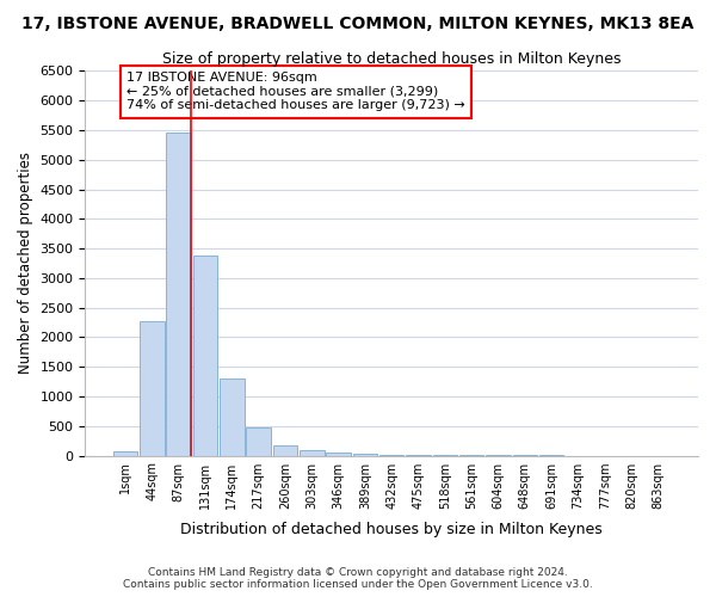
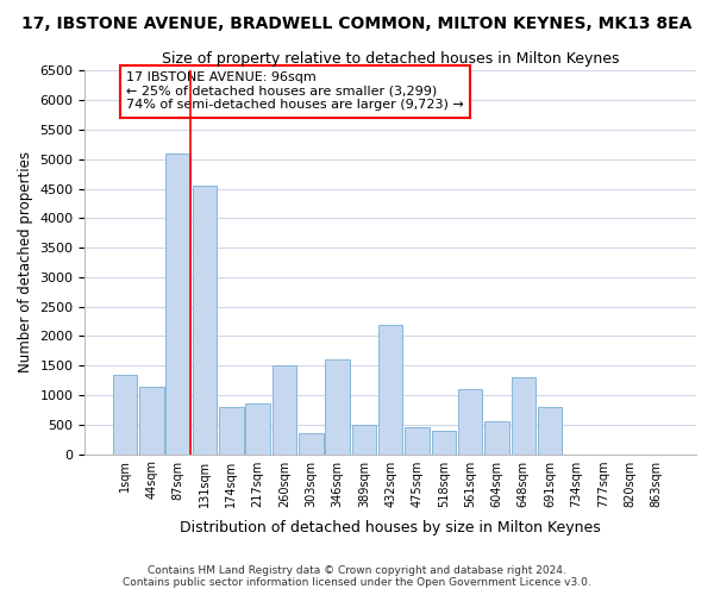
1sqm: 70 -> 1350
44sqm: 2270 -> 1150
87sqm: 5450 -> 5100
131sqm: 3380 -> 4550
174sqm: 1310 -> 800
217sqm: 480 -> 850
260sqm: 160 -> 1500
303sqm: 90 -> 350
346sqm: 60 -> 1600
389sqm: 40 -> 500
432sqm: 20 -> 2200
475sqm: 10 -> 450
518sqm: 0 -> 400
561sqm: 0 -> 1100
604sqm: 0 -> 550
648sqm: 0 -> 1300
691sqm: 0 -> 800
